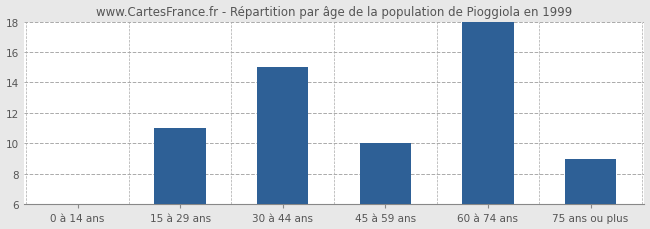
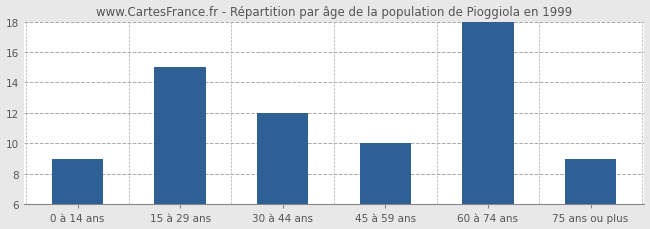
0 à 14 ans: 6 -> 9
15 à 29 ans: 11 -> 15
30 à 44 ans: 15 -> 12
